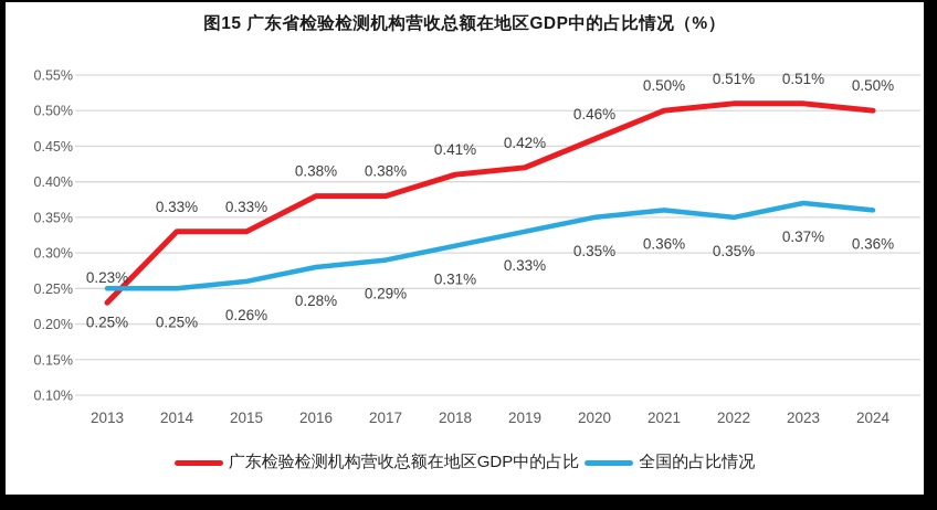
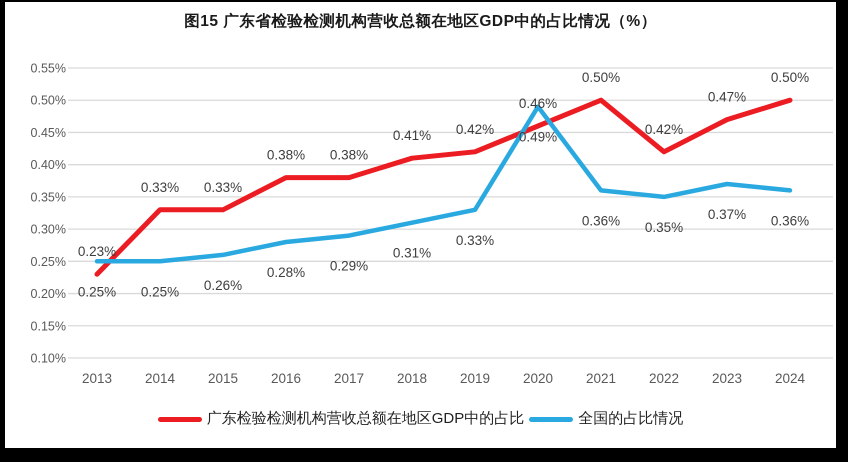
全国的占比情况/2020: 0.35% -> 0.49%
广东检验检测机构营收总额在地区GDP中的占比/2022: 0.51% -> 0.42%
广东检验检测机构营收总额在地区GDP中的占比/2023: 0.51% -> 0.47%
